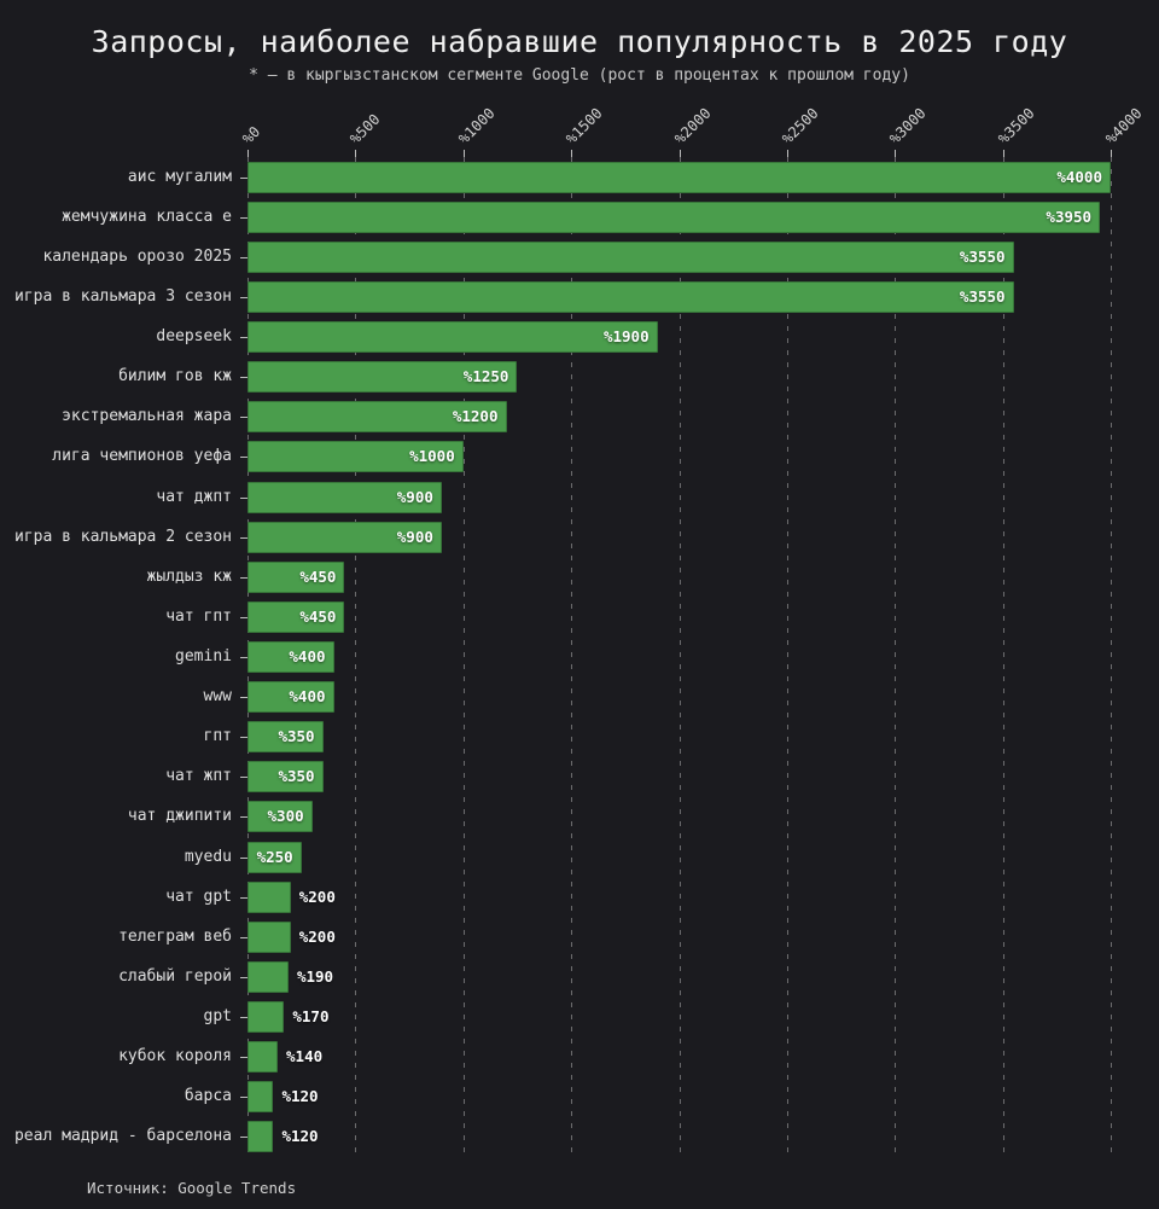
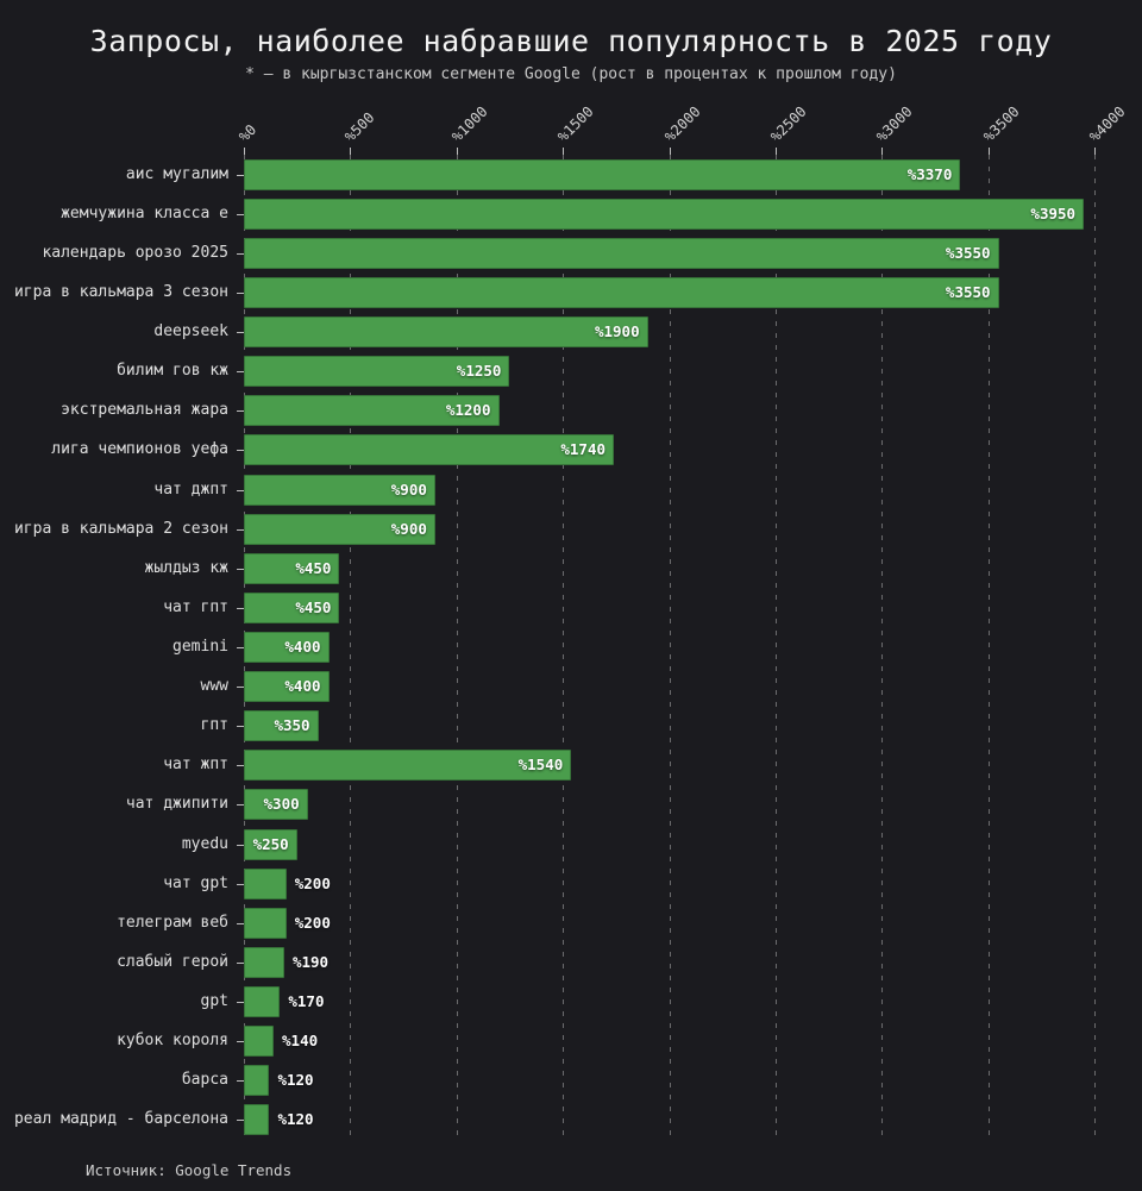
аис мугалим: 4000 -> 3370
лига чемпионов уефа: 1000 -> 1740
чат жпт: 350 -> 1540
